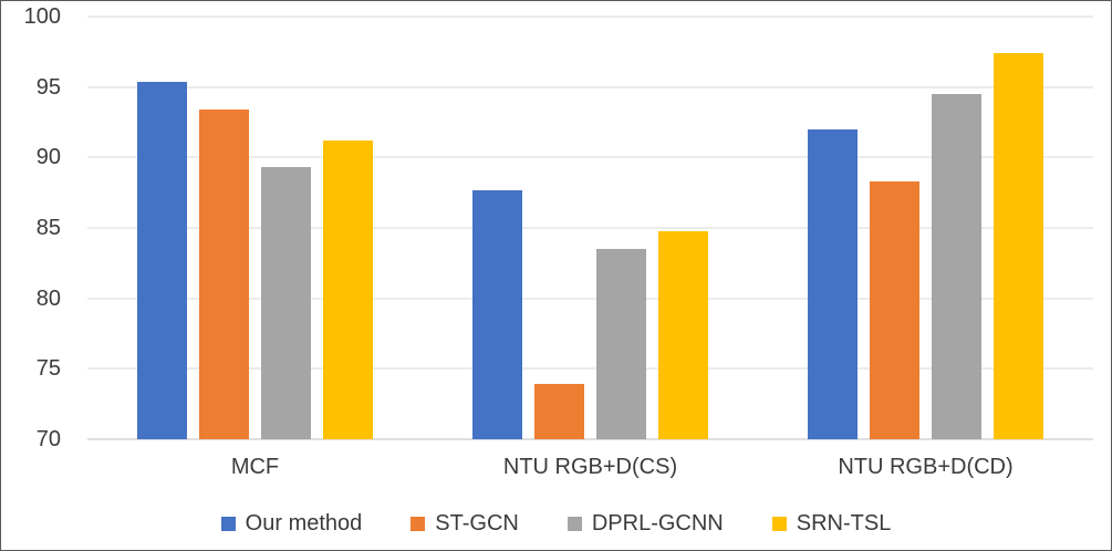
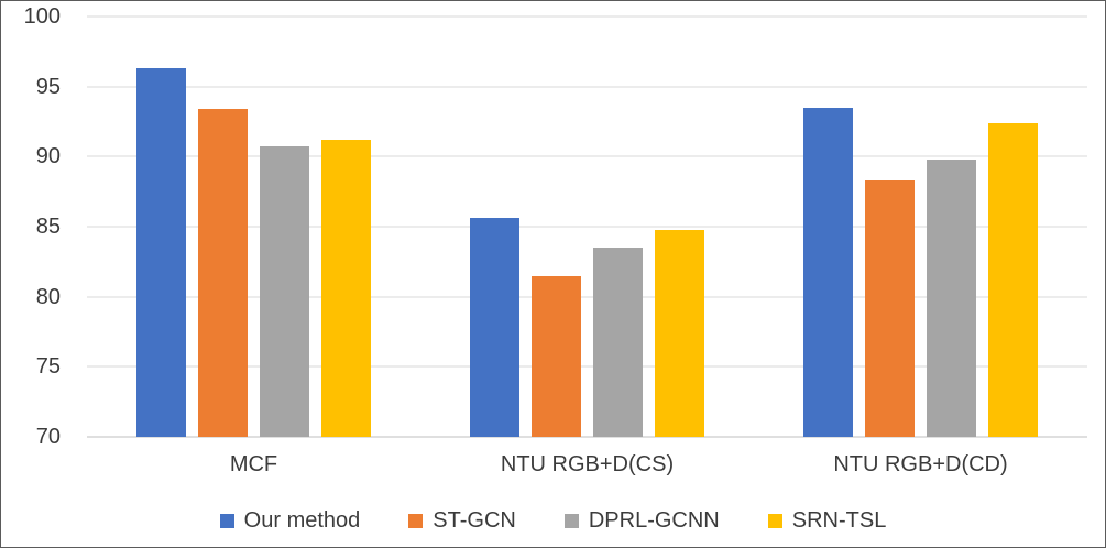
Our method/MCF: 95.4 -> 96.3
DPRL-GCNN/MCF: 89.3 -> 90.7
Our method/NTU RGB+D(CS): 87.7 -> 85.6
ST-GCN/NTU RGB+D(CS): 73.9 -> 81.5
Our method/NTU RGB+D(CD): 92.0 -> 93.5
DPRL-GCNN/NTU RGB+D(CD): 94.5 -> 89.8
SRN-TSL/NTU RGB+D(CD): 97.4 -> 92.4
